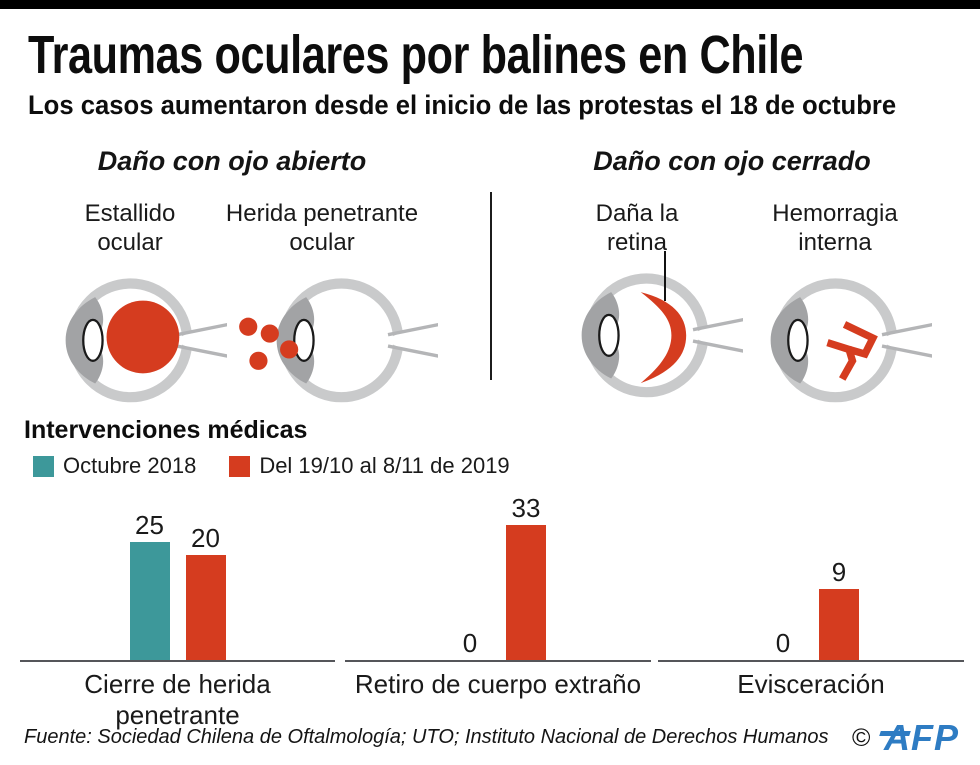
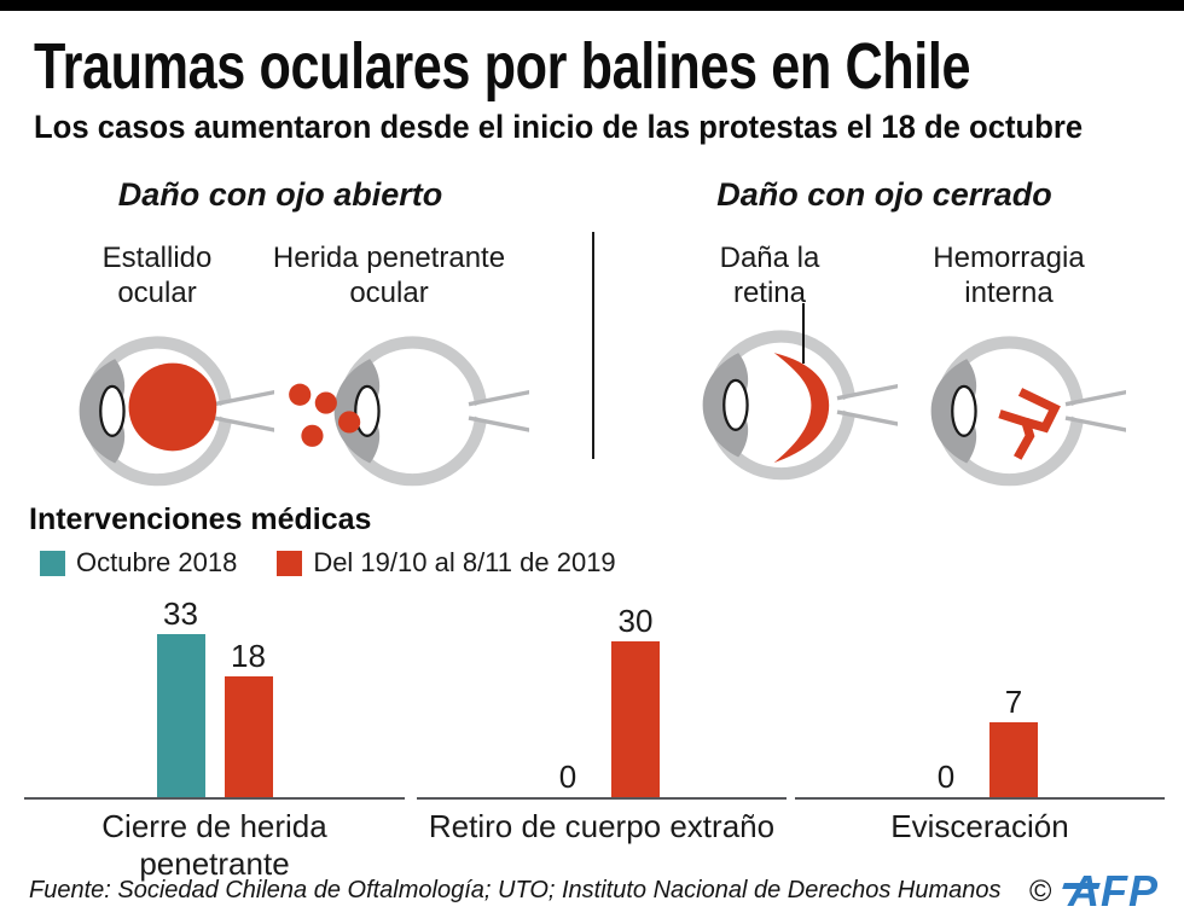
Octubre 2018/Cierre de herida penetrante: 25 -> 33
Del 19/10 al 8/11 de 2019/Cierre de herida penetrante: 20 -> 18
Del 19/10 al 8/11 de 2019/Retiro de cuerpo extraño: 33 -> 30
Del 19/10 al 8/11 de 2019/Evisceración: 9 -> 7
